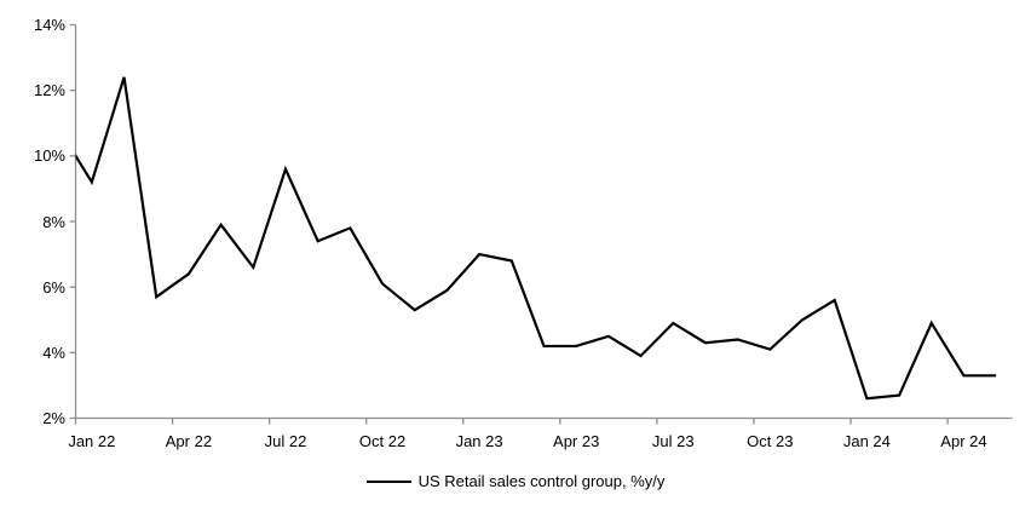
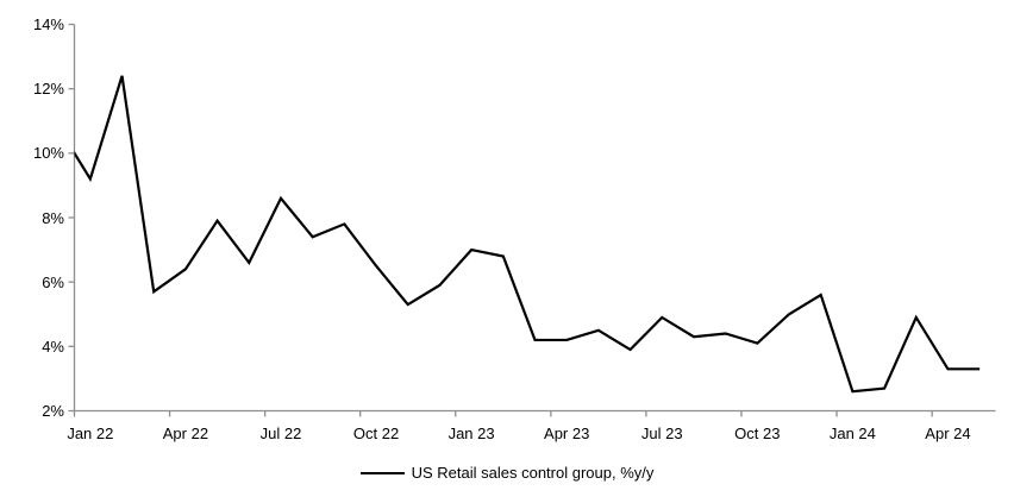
Jul 22: 9.6% -> 8.6%
Oct 22: 6.1% -> 6.5%
